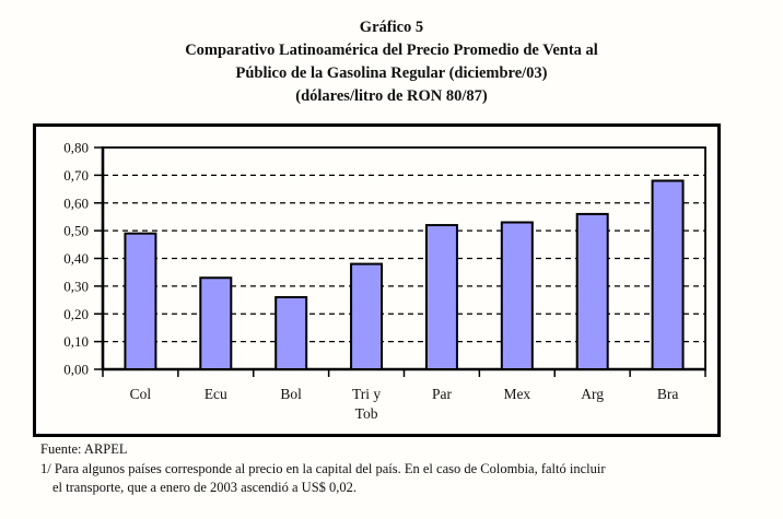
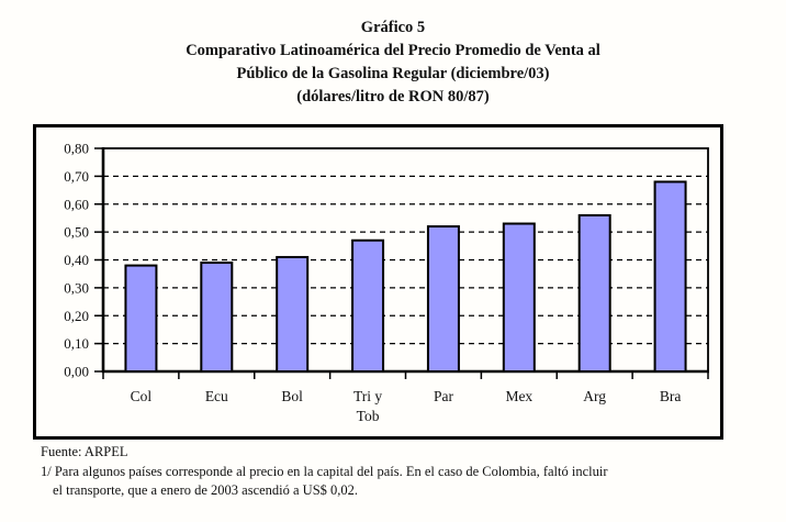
Col: 0,49 -> 0,38
Ecu: 0,33 -> 0,39
Bol: 0,26 -> 0,41
Tri y Tob: 0,38 -> 0,47
